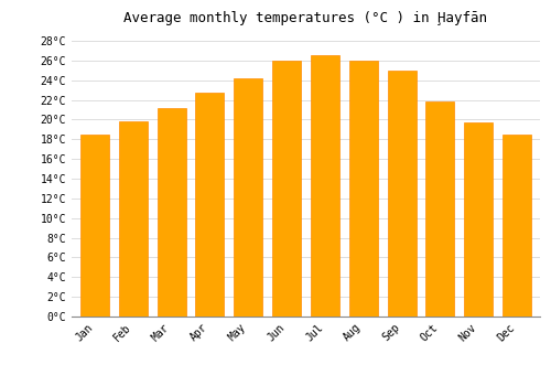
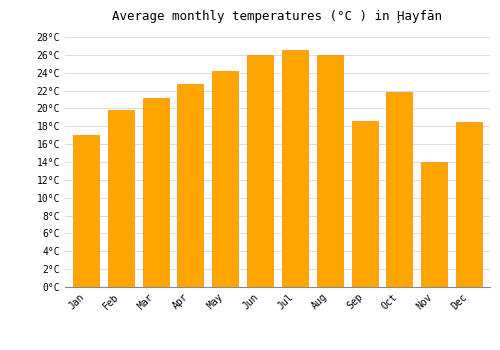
Jan: 18.5°C -> 17.0°C
Sep: 25.0°C -> 18.6°C
Nov: 19.7°C -> 14.0°C
